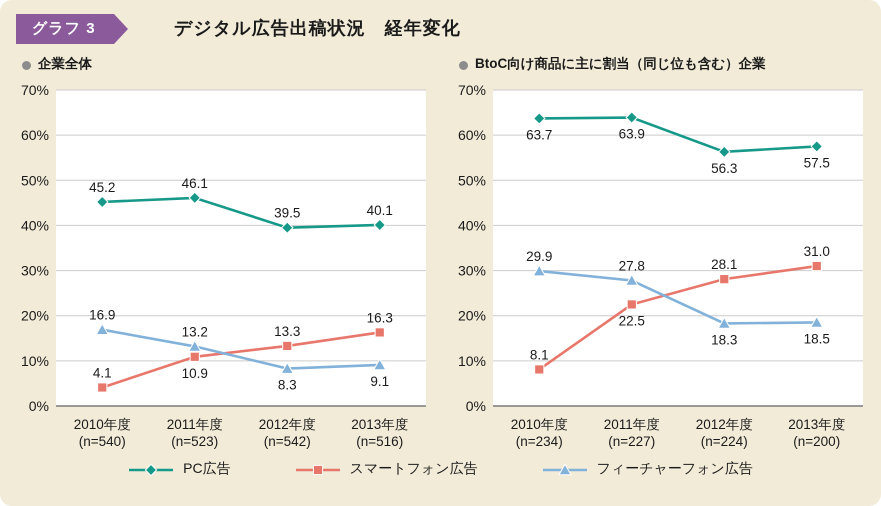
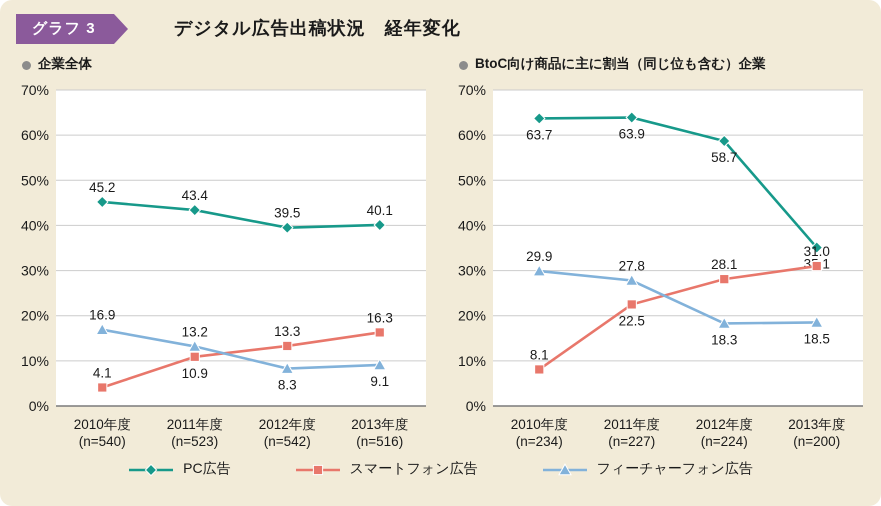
企業全体/PC広告/2011年度: 46.1 -> 43.4
BtoC向け商品に主に割当（同じ位も含む）企業/PC広告/2012年度: 56.3 -> 58.7
BtoC向け商品に主に割当（同じ位も含む）企業/PC広告/2013年度: 57.5 -> 35.1
